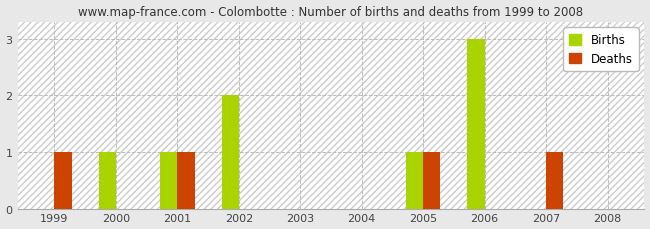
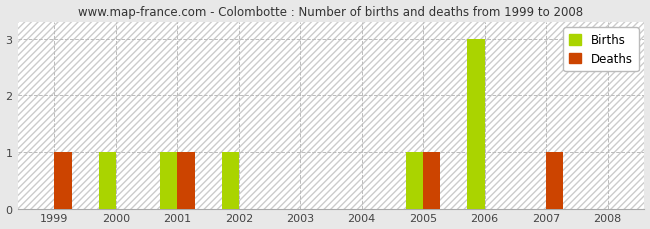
Births/2002: 2 -> 1
